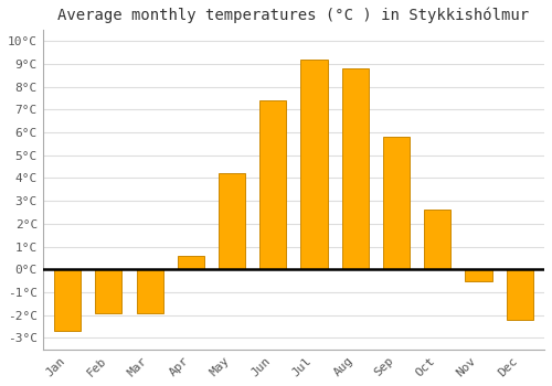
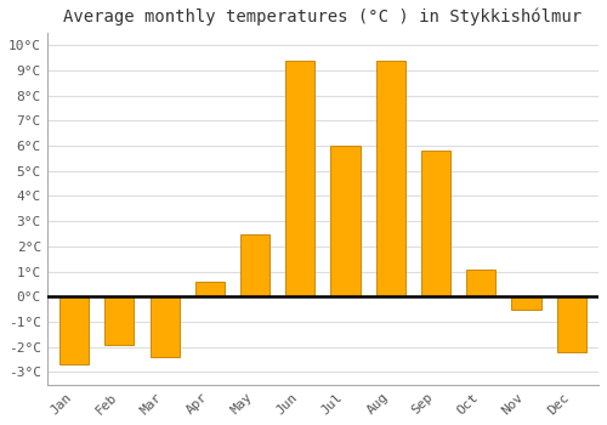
Mar: -1.9°C -> -2.4°C
May: 4.2°C -> 2.5°C
Jun: 7.4°C -> 9.4°C
Jul: 9.2°C -> 6.0°C
Aug: 8.8°C -> 9.4°C
Oct: 2.6°C -> 1.1°C
